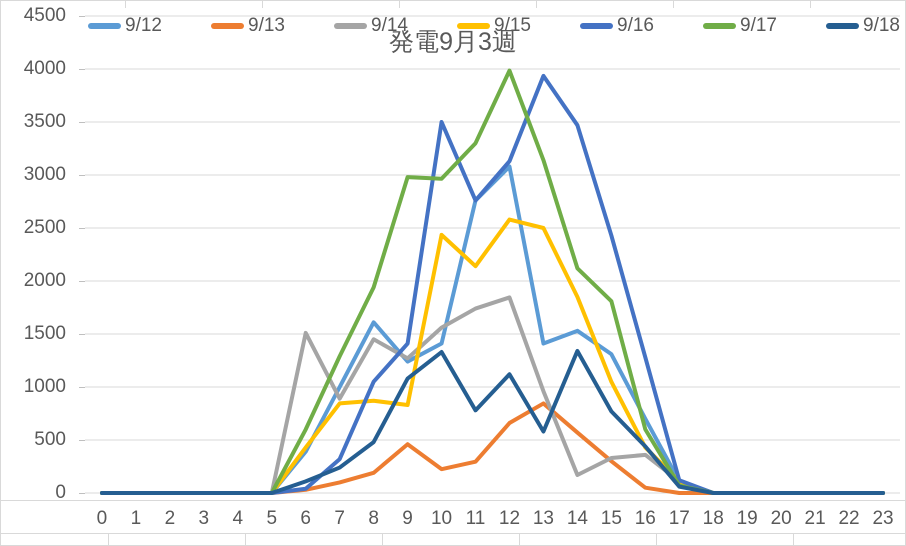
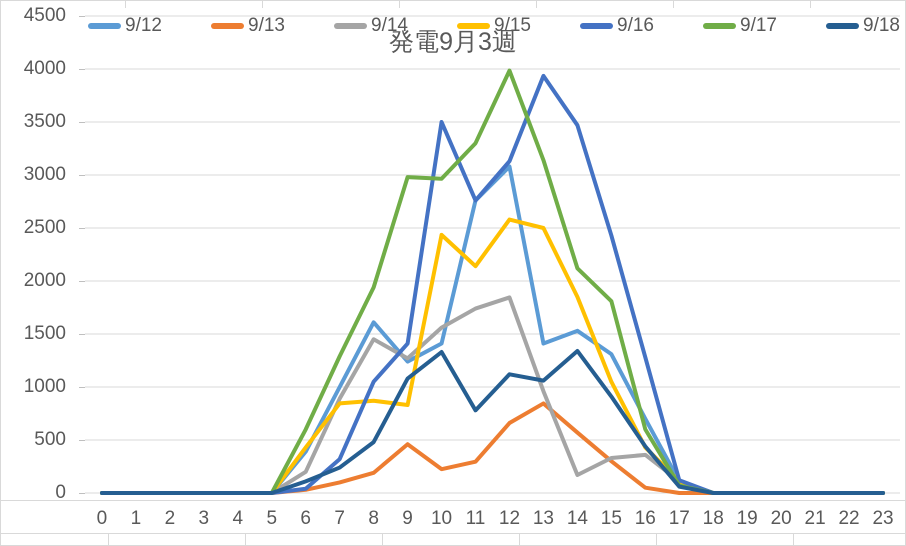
9/14/6: 1510 -> 200
9/18/13: 580 -> 1060
9/18/15: 770 -> 910
